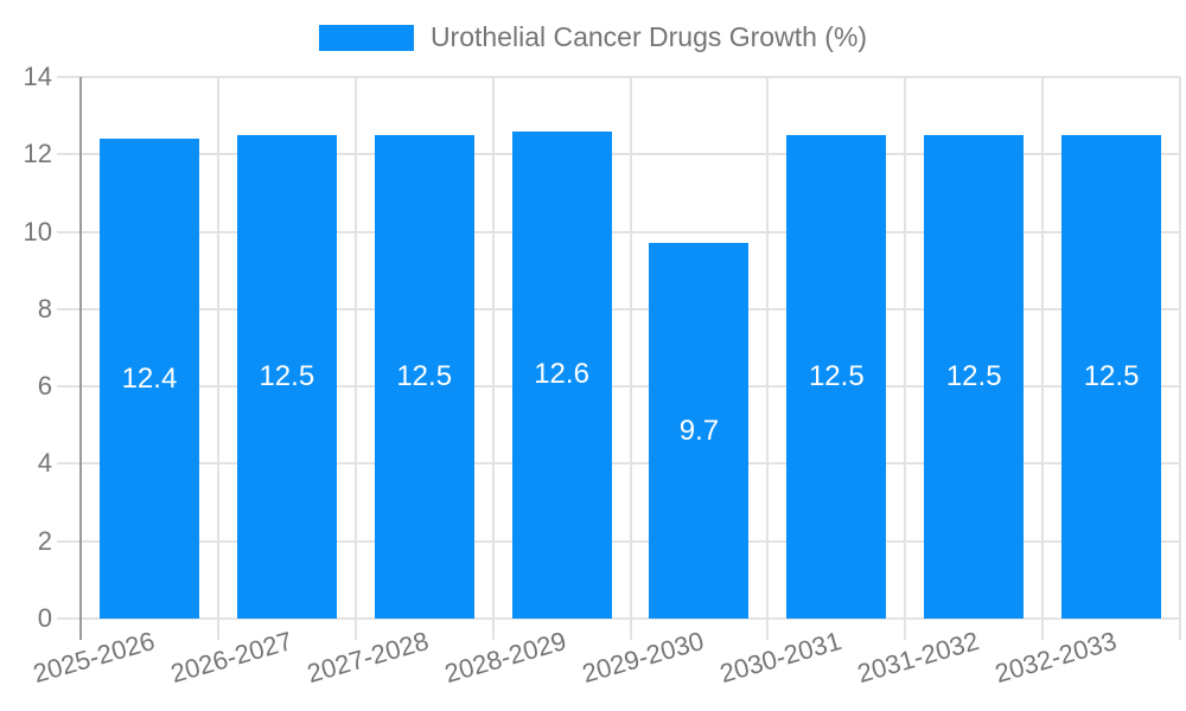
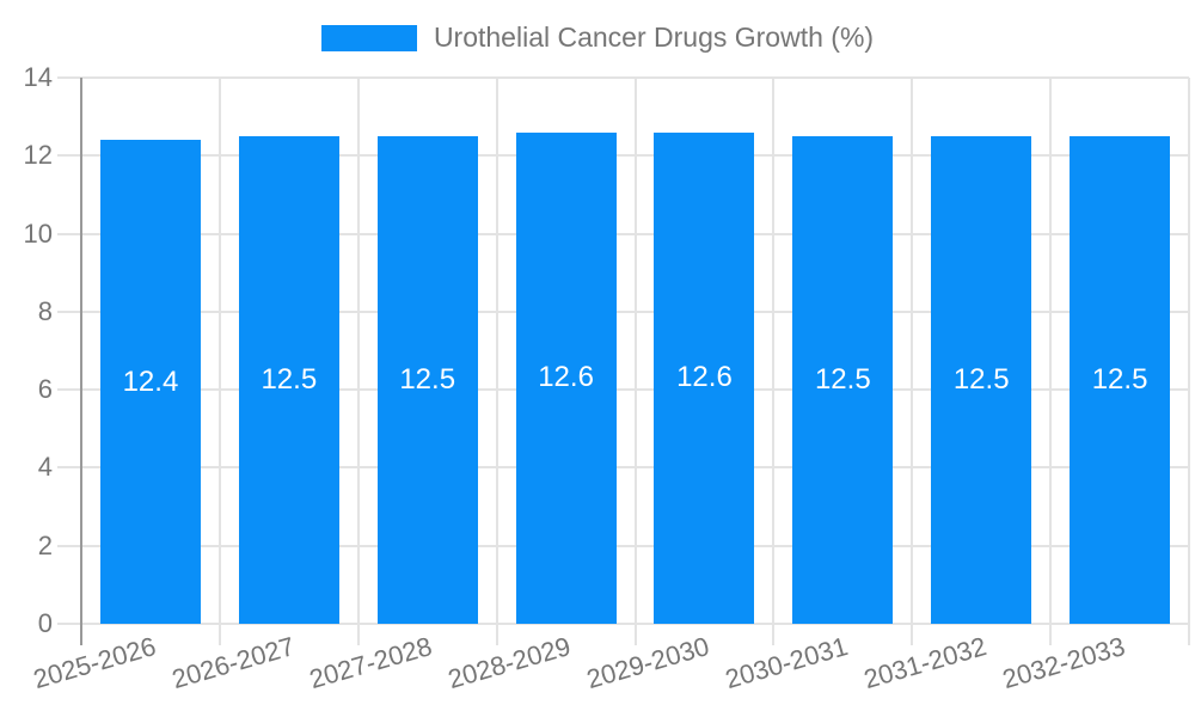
2029-2030: 9.7 -> 12.6
